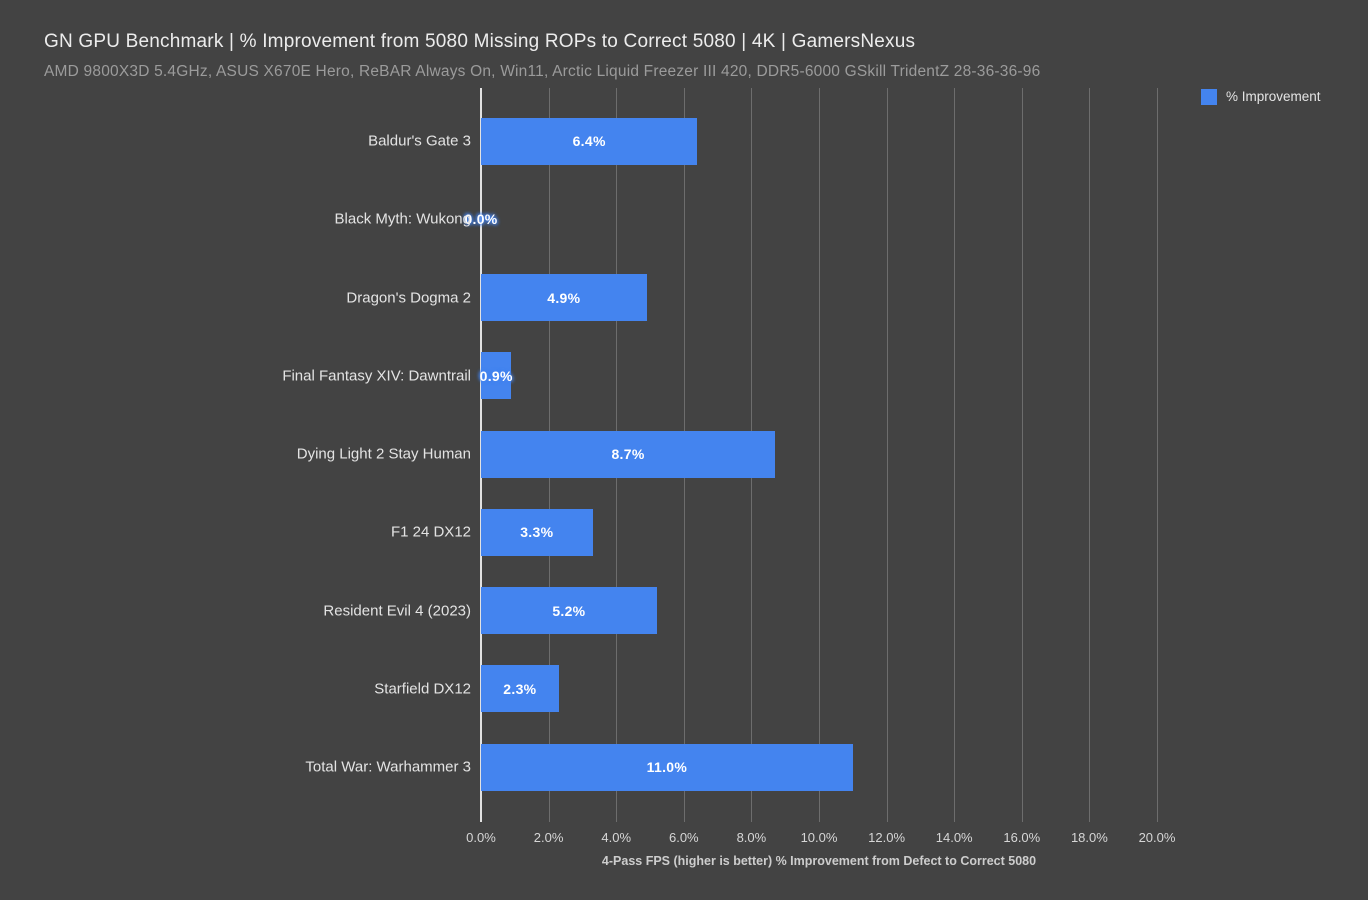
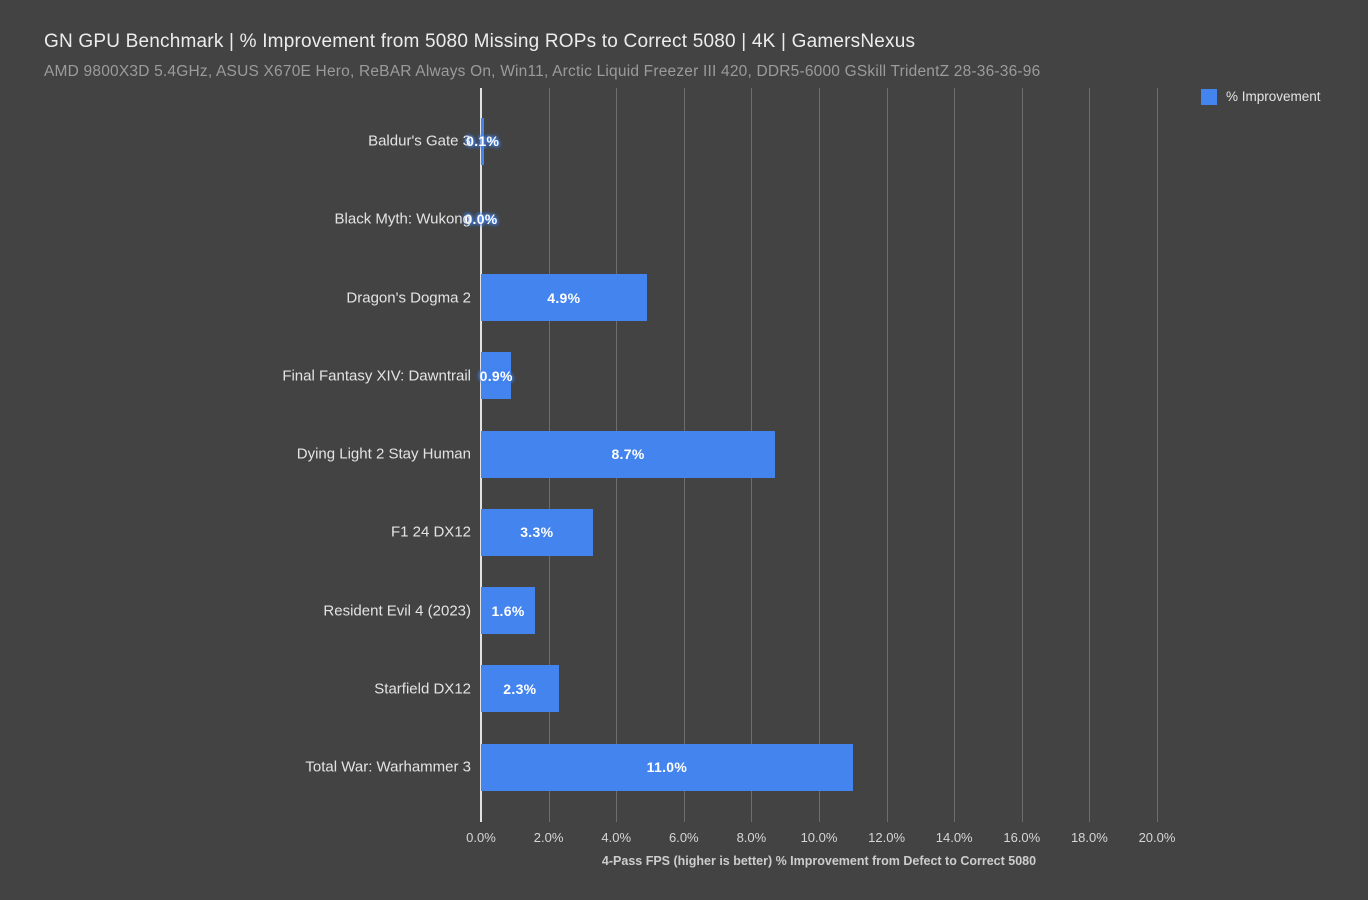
Baldur's Gate 3: 6.4% -> 0.1%
Resident Evil 4 (2023): 5.2% -> 1.6%
